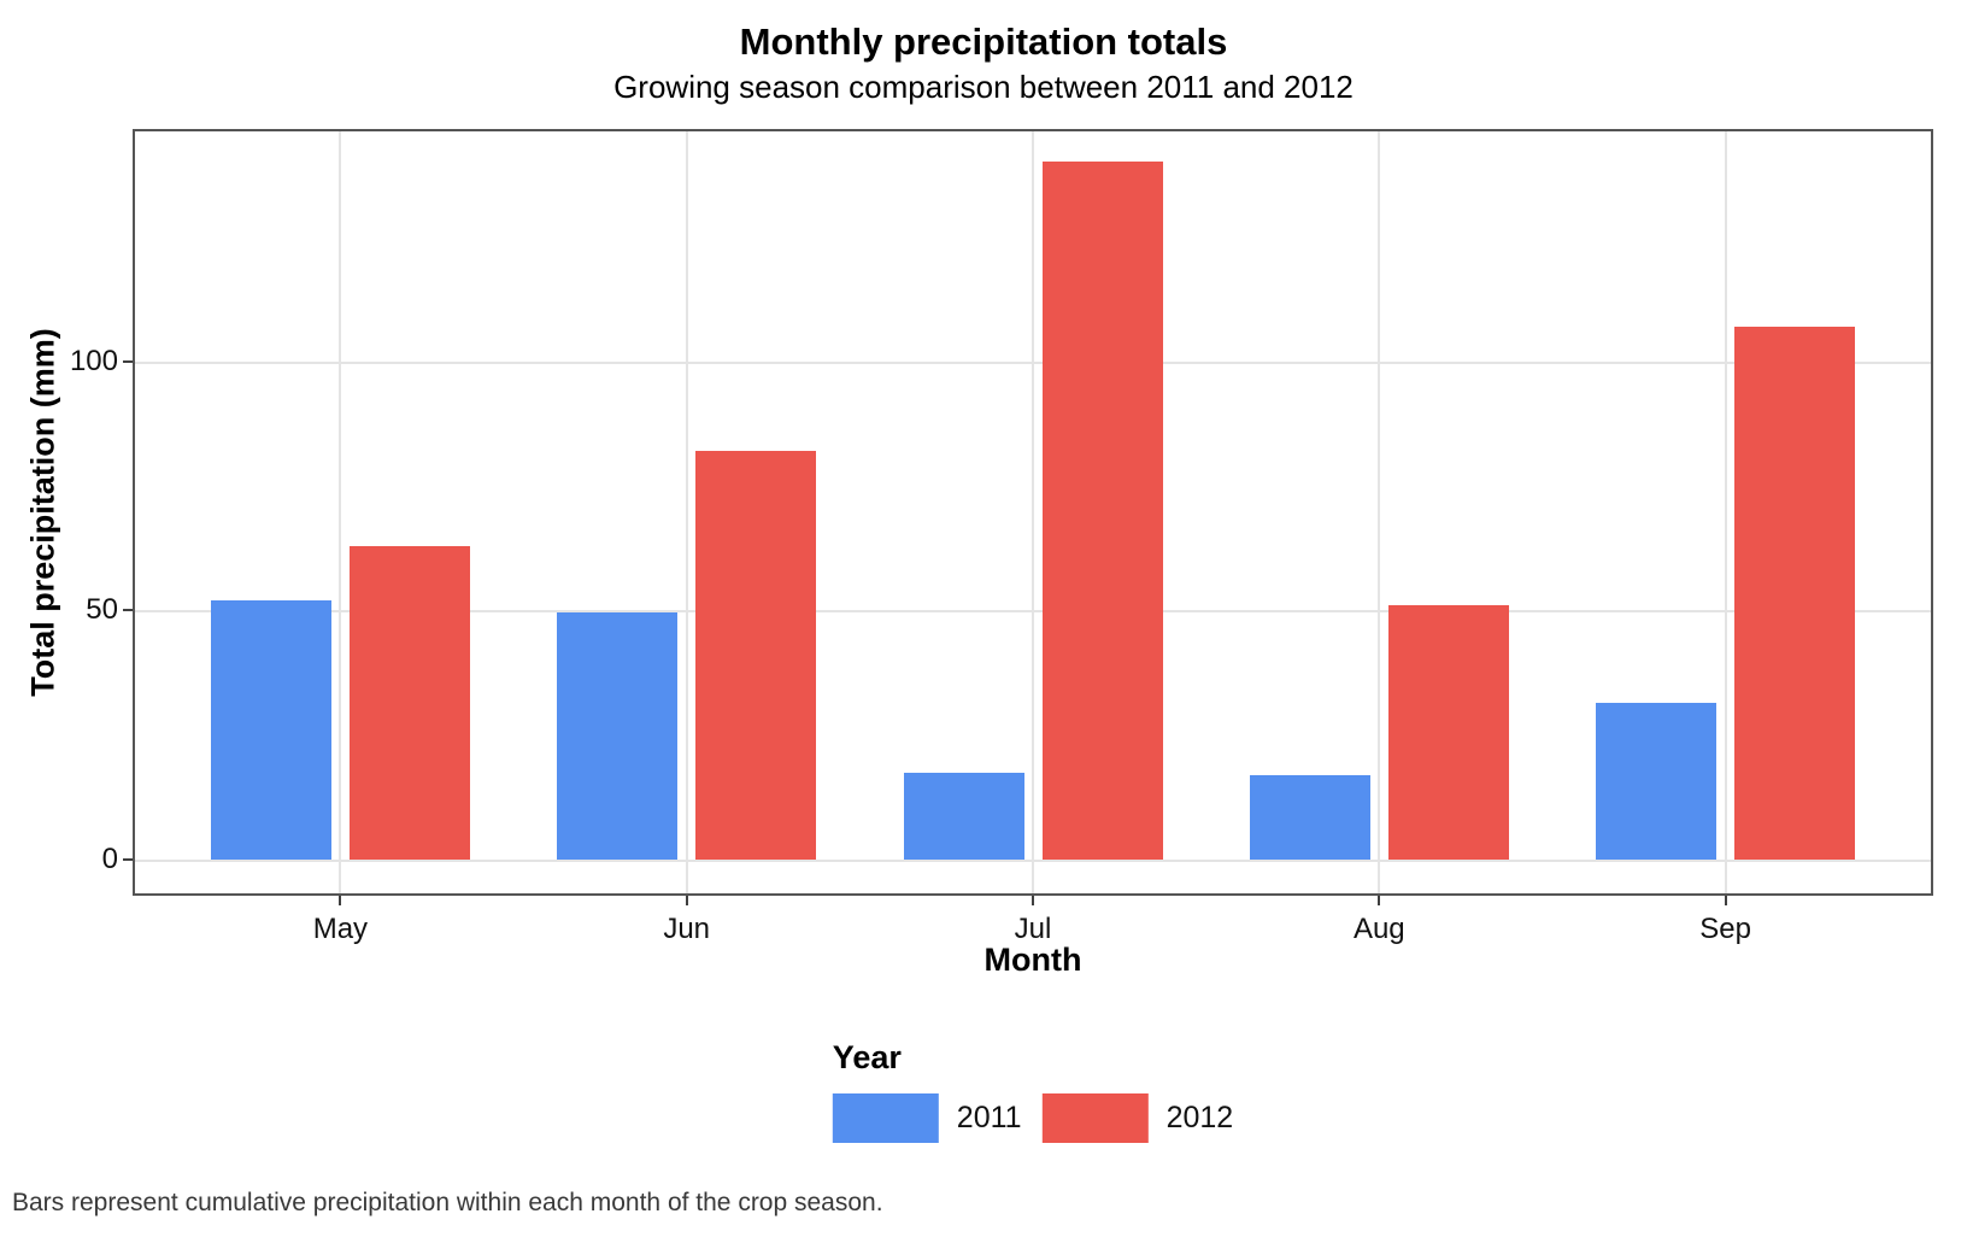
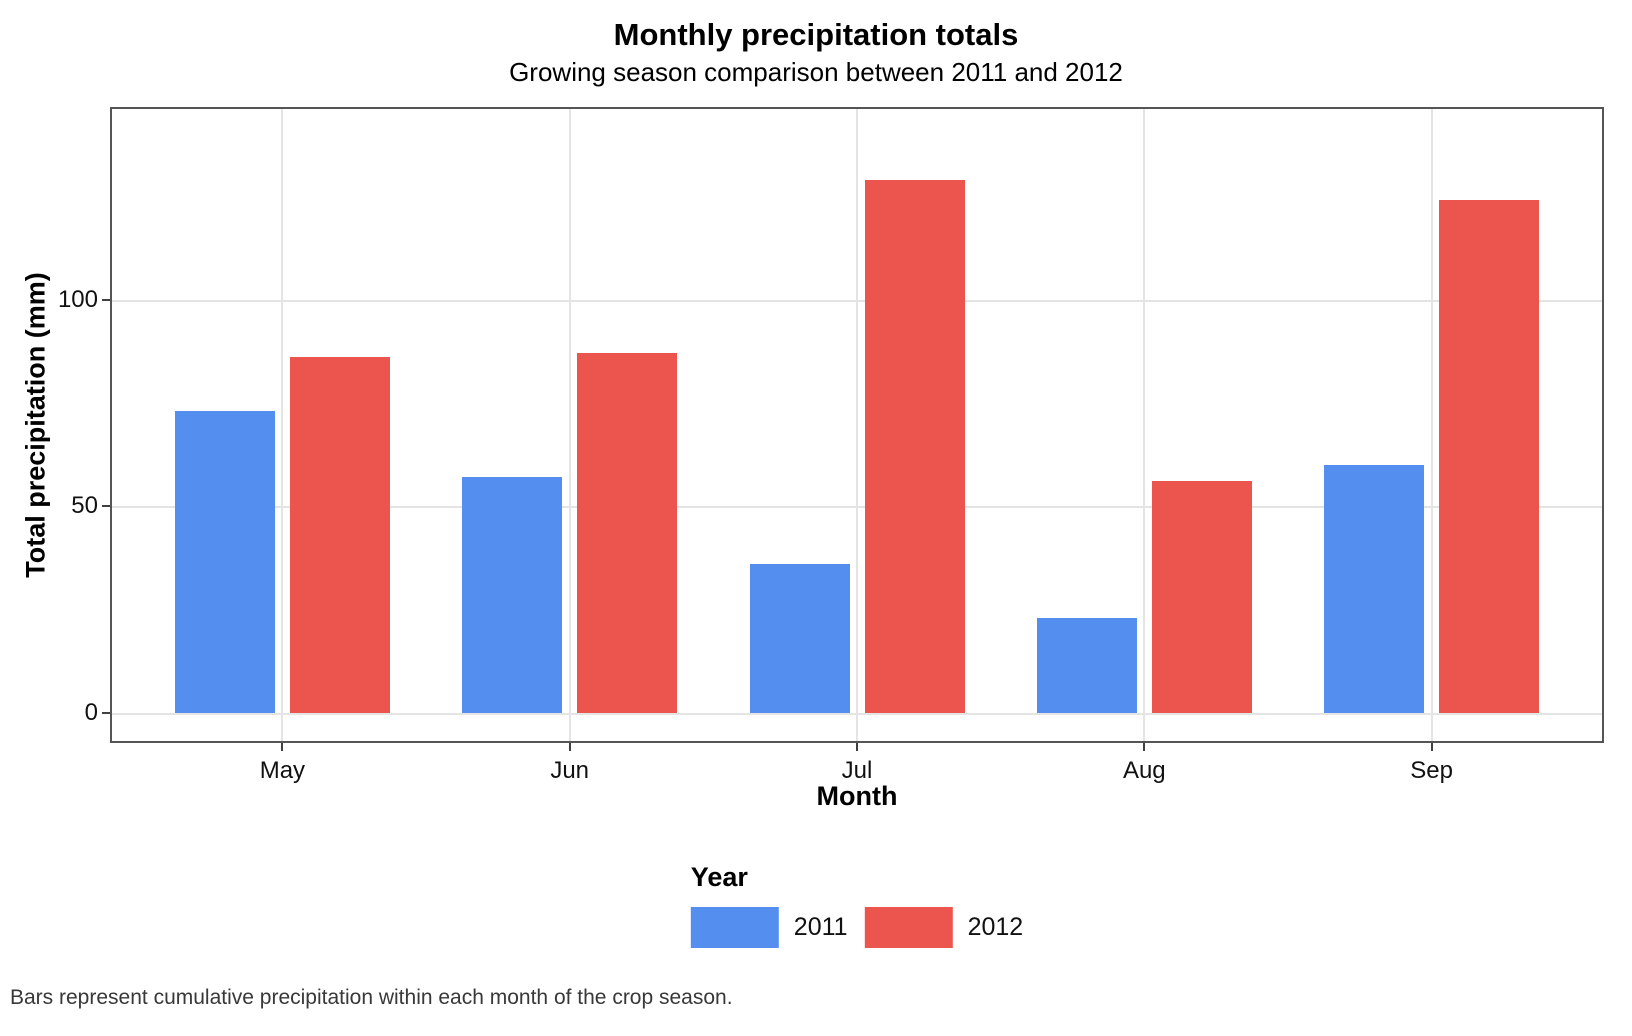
2011/May: 52 -> 73
2012/May: 63 -> 86
2011/Jun: 50 -> 57
2012/Jun: 82 -> 87
2011/Jul: 18 -> 36
2012/Jul: 140 -> 129
2011/Aug: 17 -> 23
2012/Aug: 51 -> 56
2011/Sep: 32 -> 60
2012/Sep: 107 -> 124
